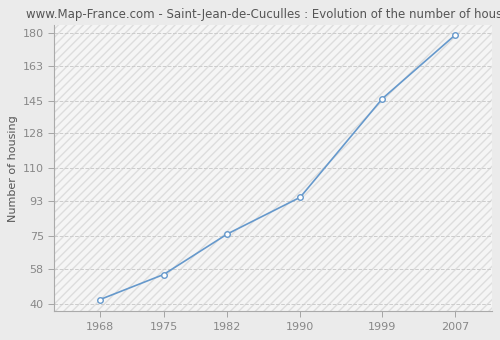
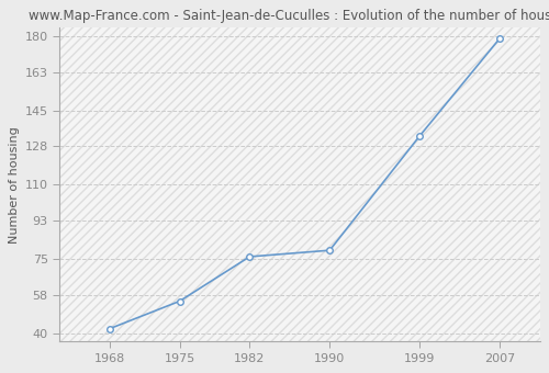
1990: 95 -> 79
1999: 146 -> 133
